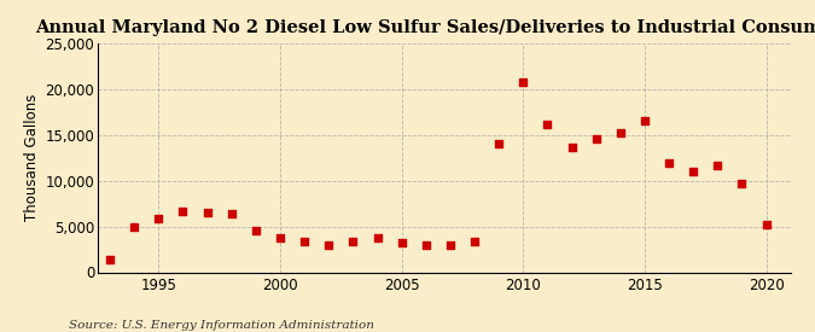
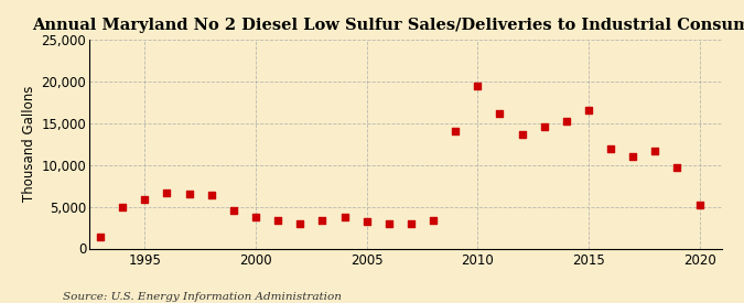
2010: 20,700 -> 19,400
